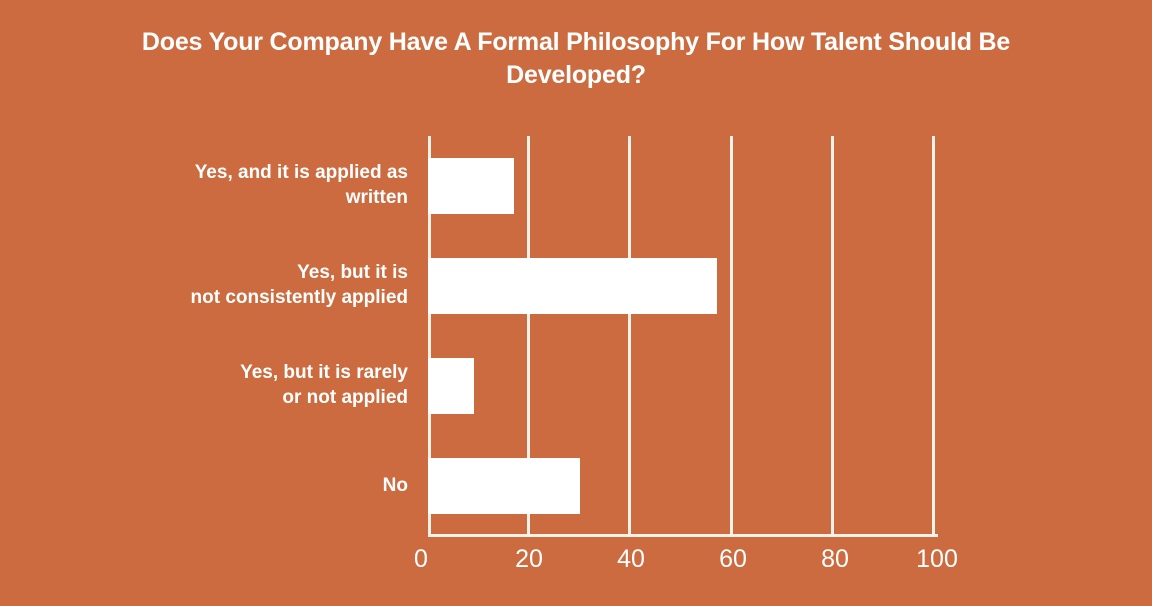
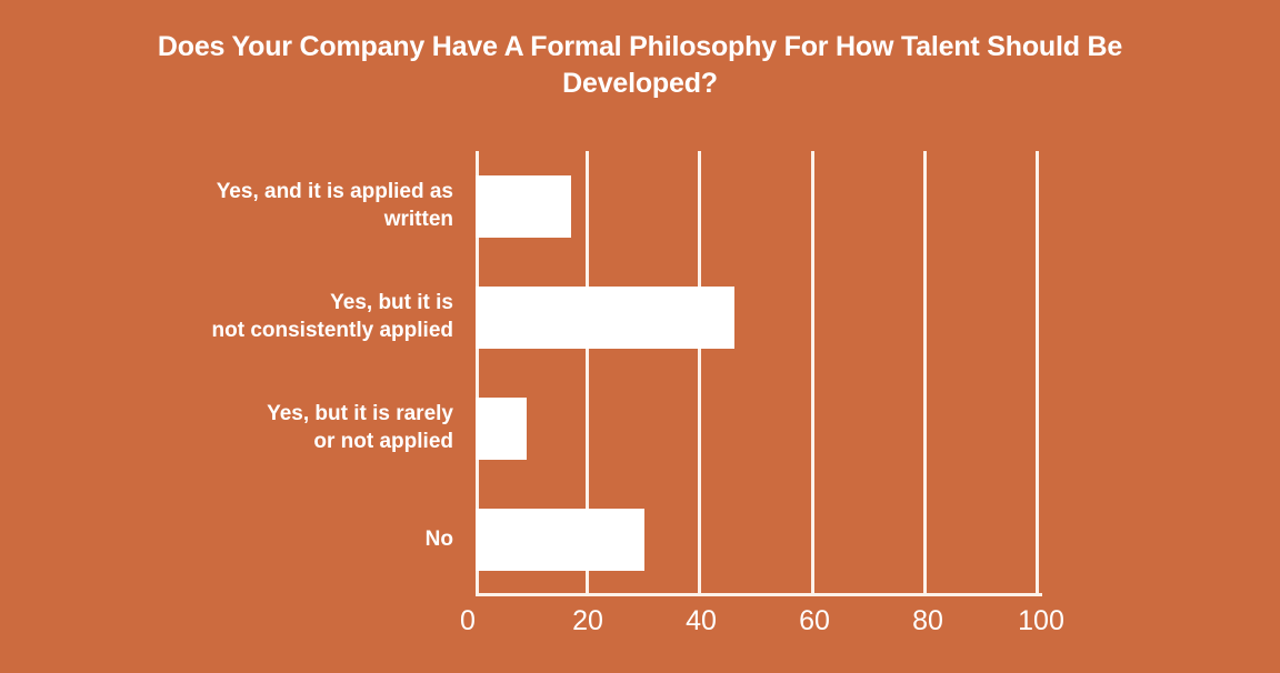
Yes, but it is not consistently applied: 57 -> 46
